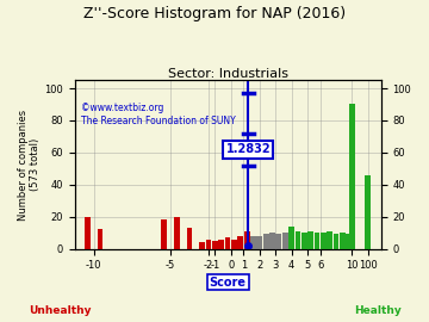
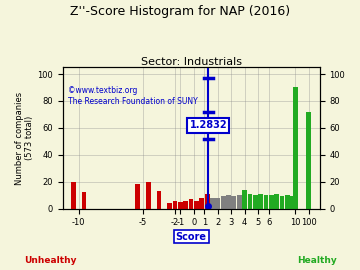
100: 46 -> 72
